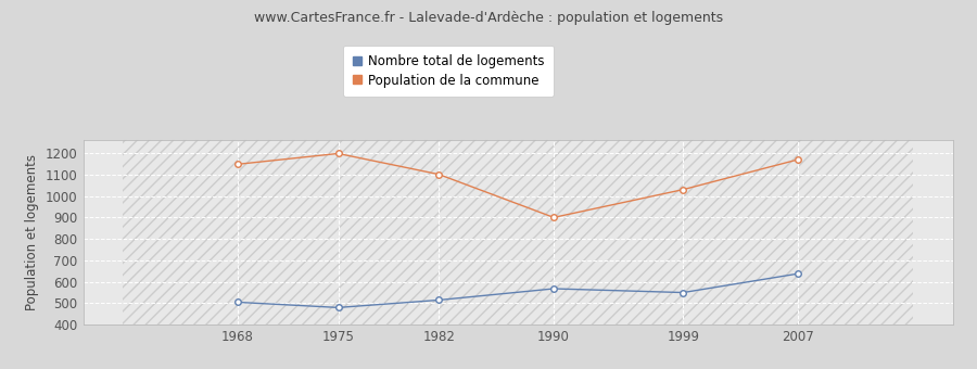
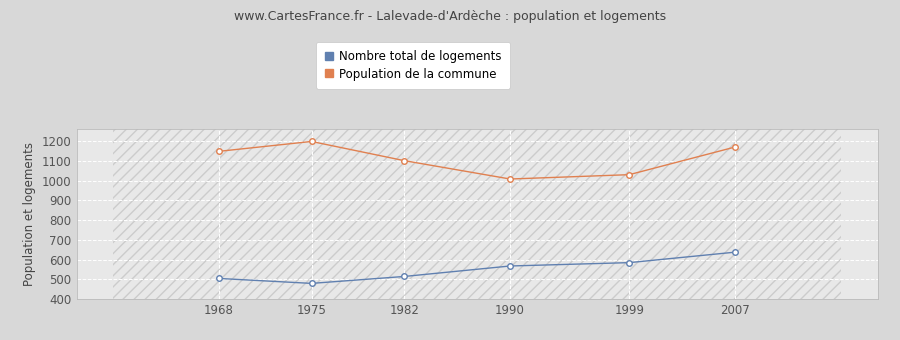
Population de la commune/1990: 900 -> 1010
Nombre total de logements/1999: 550 -> 580
